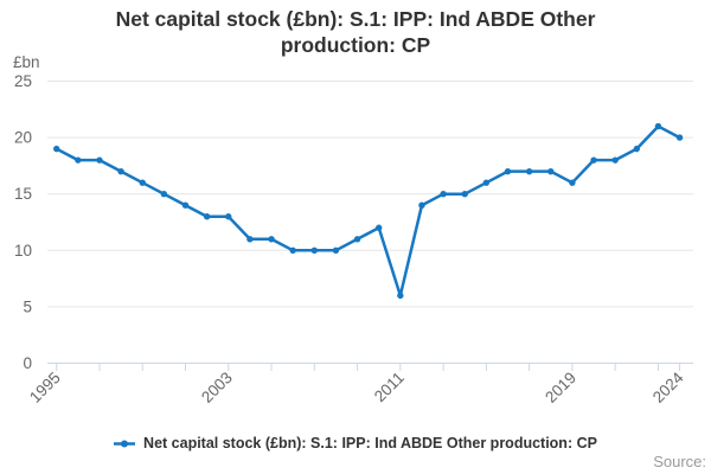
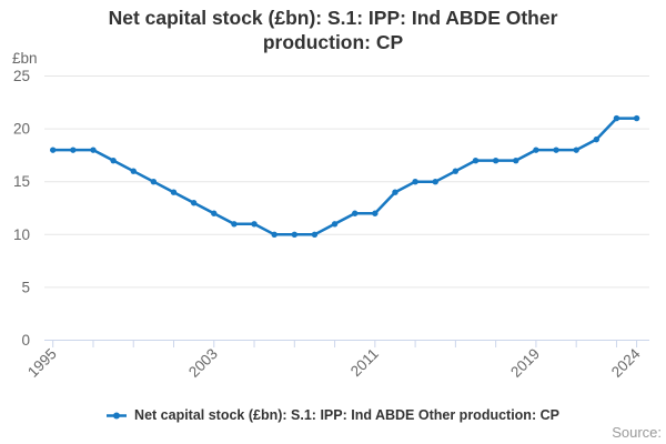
1995: 19 -> 18
2003: 13 -> 12
2011: 6 -> 12
2019: 16 -> 18
2024: 20 -> 21
